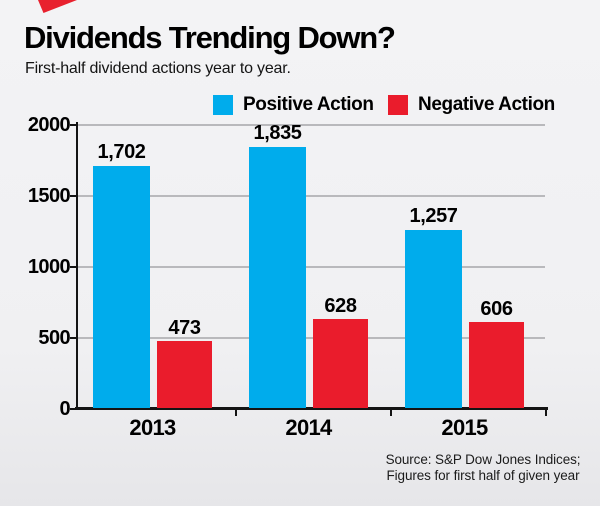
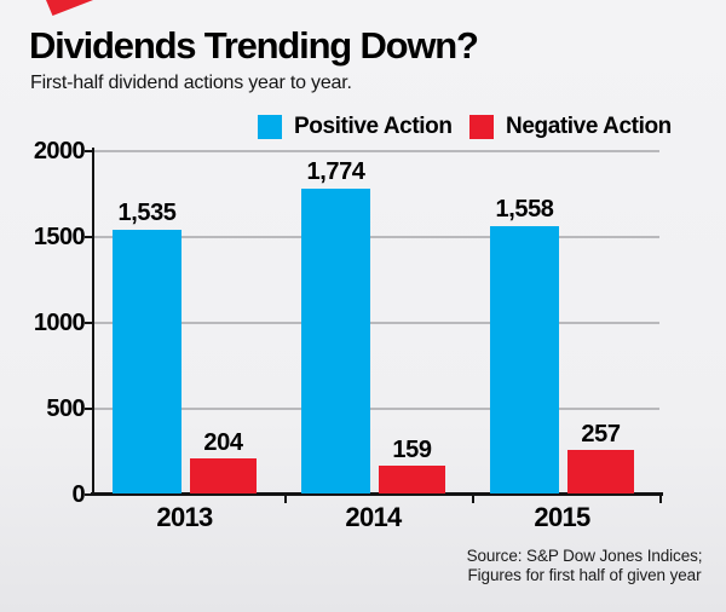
Positive Action/2013: 1,702 -> 1,535
Negative Action/2013: 473 -> 204
Positive Action/2014: 1,835 -> 1,774
Negative Action/2014: 628 -> 159
Positive Action/2015: 1,257 -> 1,558
Negative Action/2015: 606 -> 257
